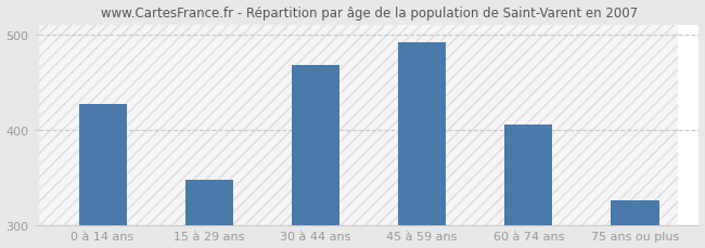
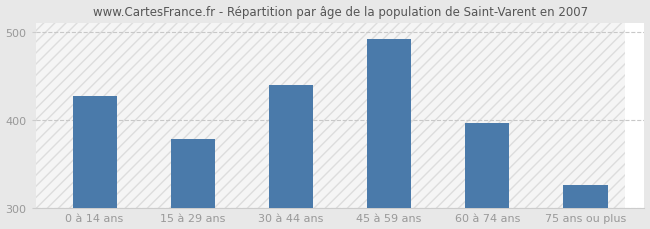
15 à 29 ans: 347 -> 378
30 à 44 ans: 468 -> 440
60 à 74 ans: 405 -> 396
